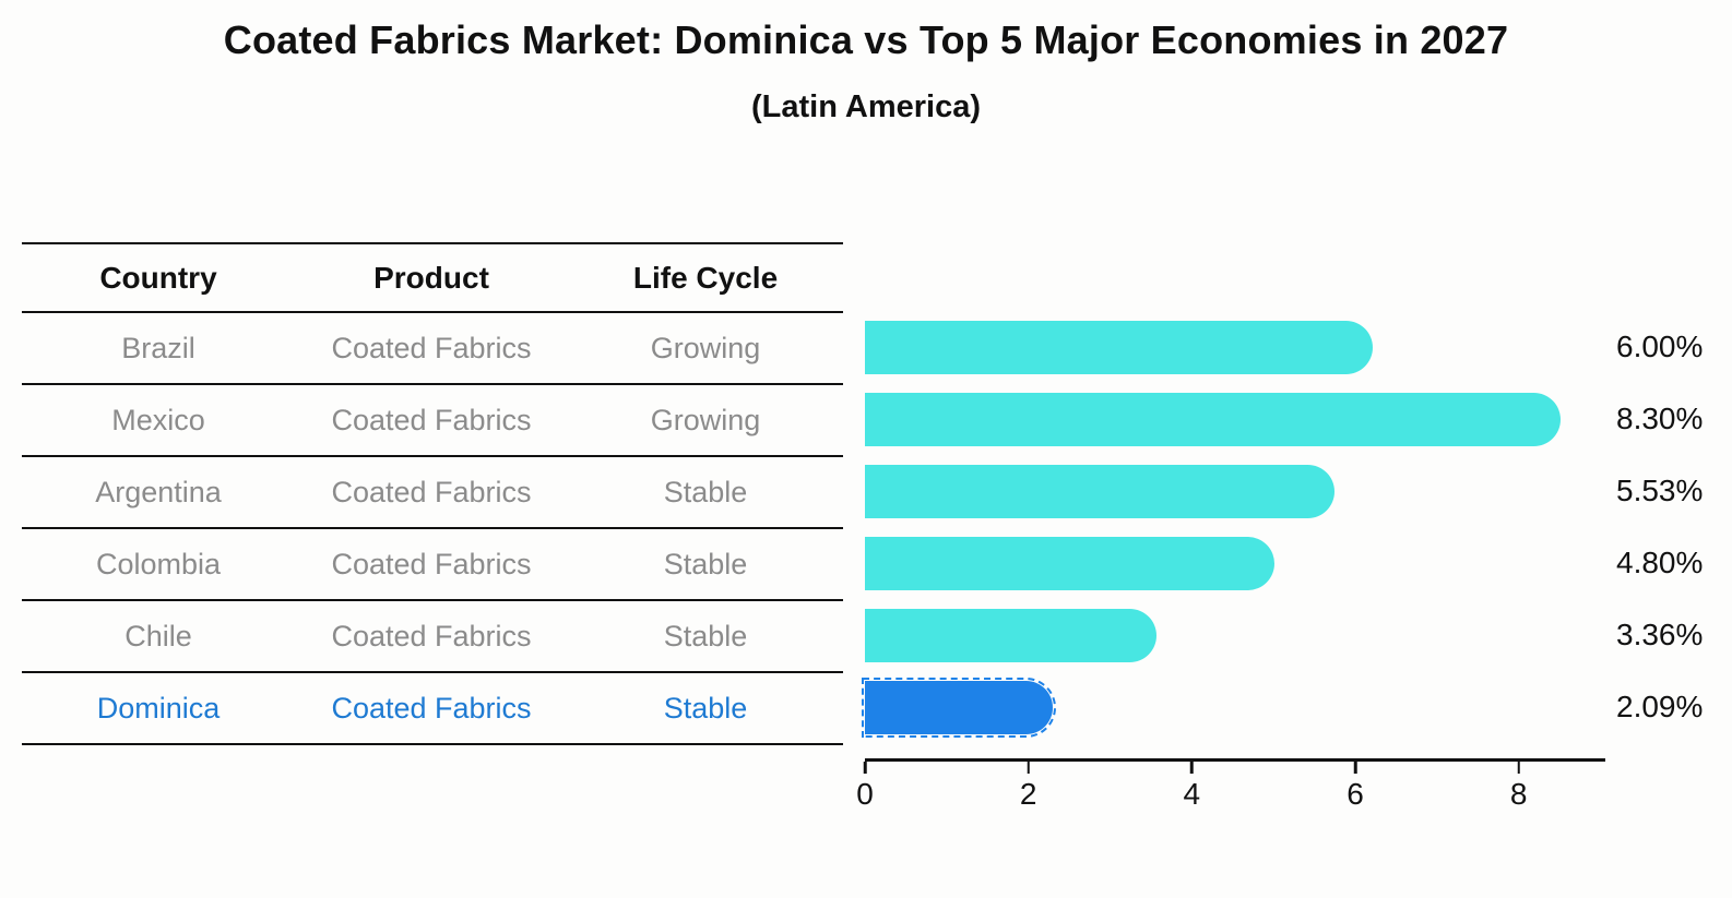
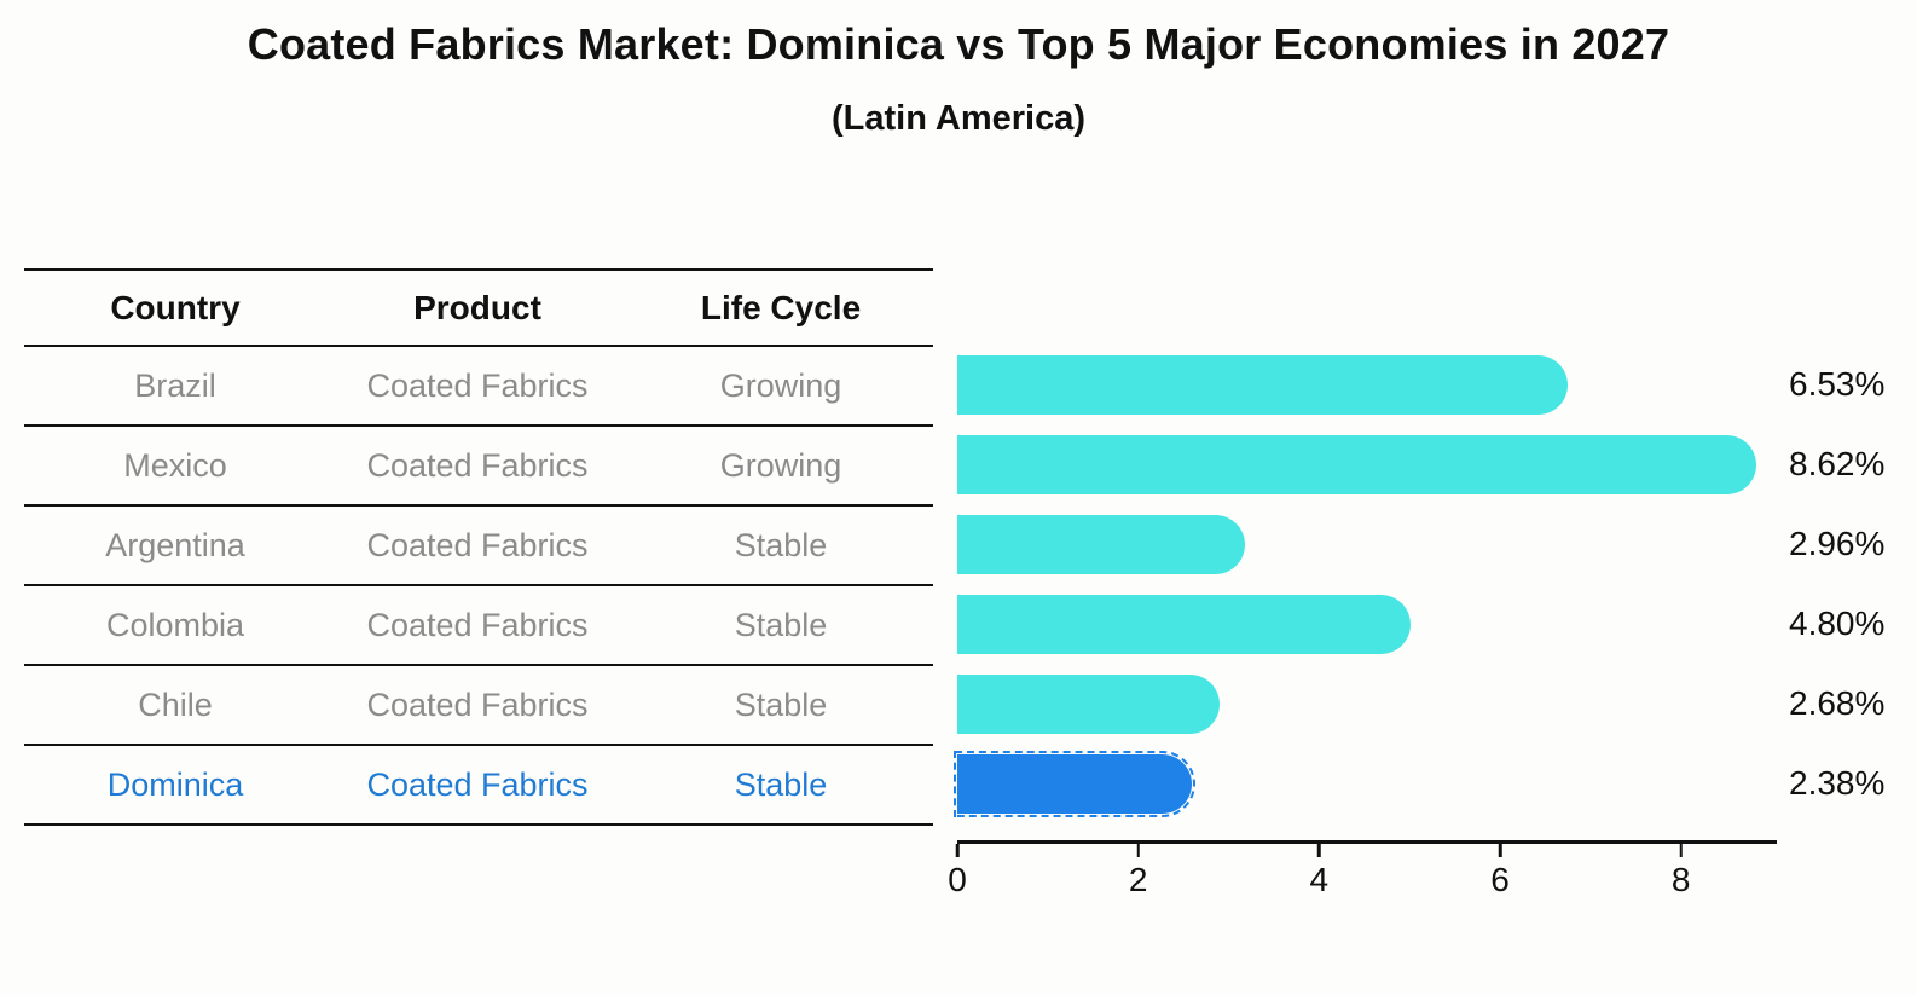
Brazil: 6.00% -> 6.53%
Mexico: 8.30% -> 8.62%
Argentina: 5.53% -> 2.96%
Chile: 3.36% -> 2.68%
Dominica: 2.09% -> 2.38%
